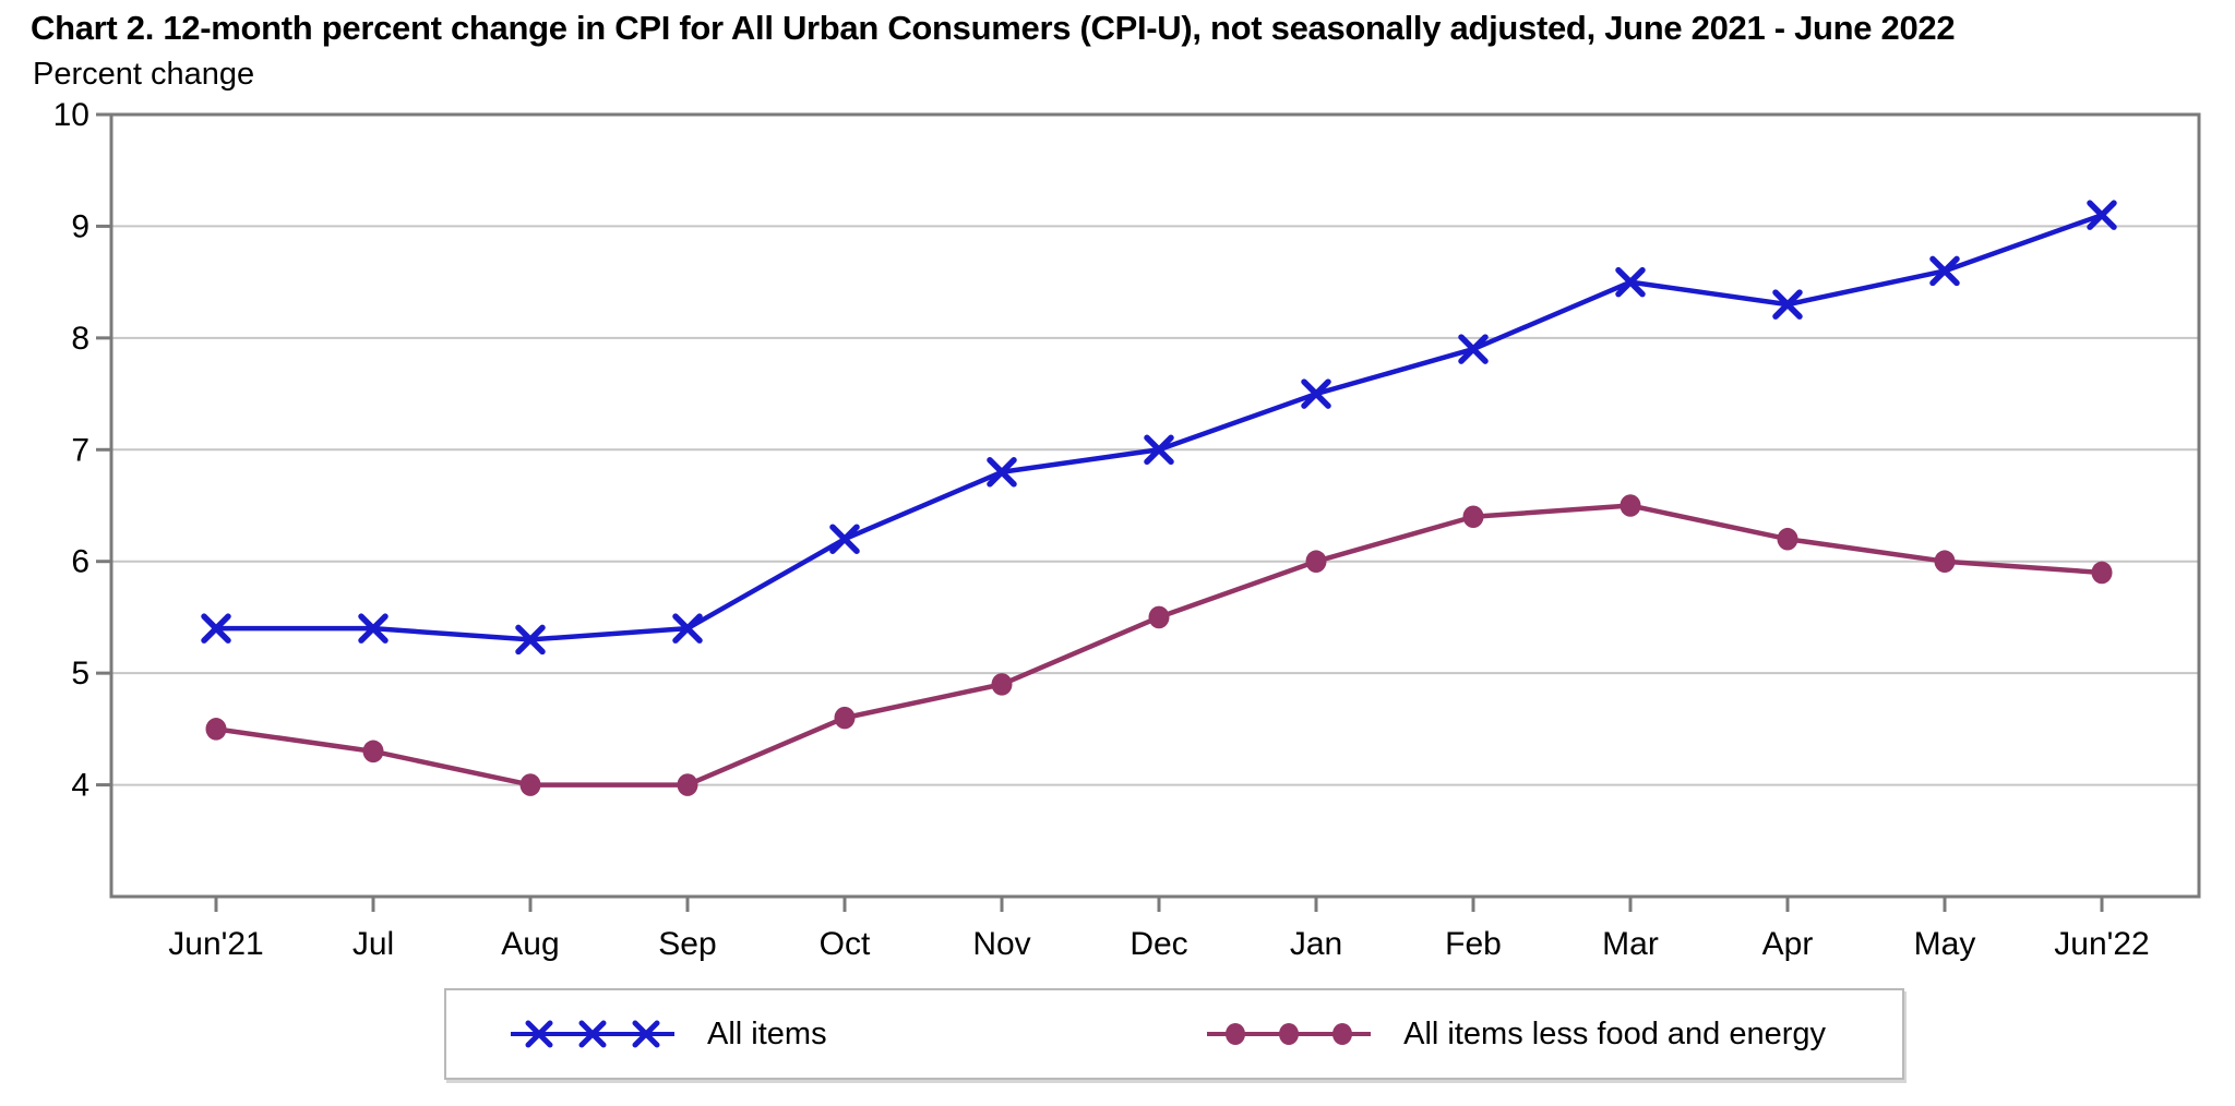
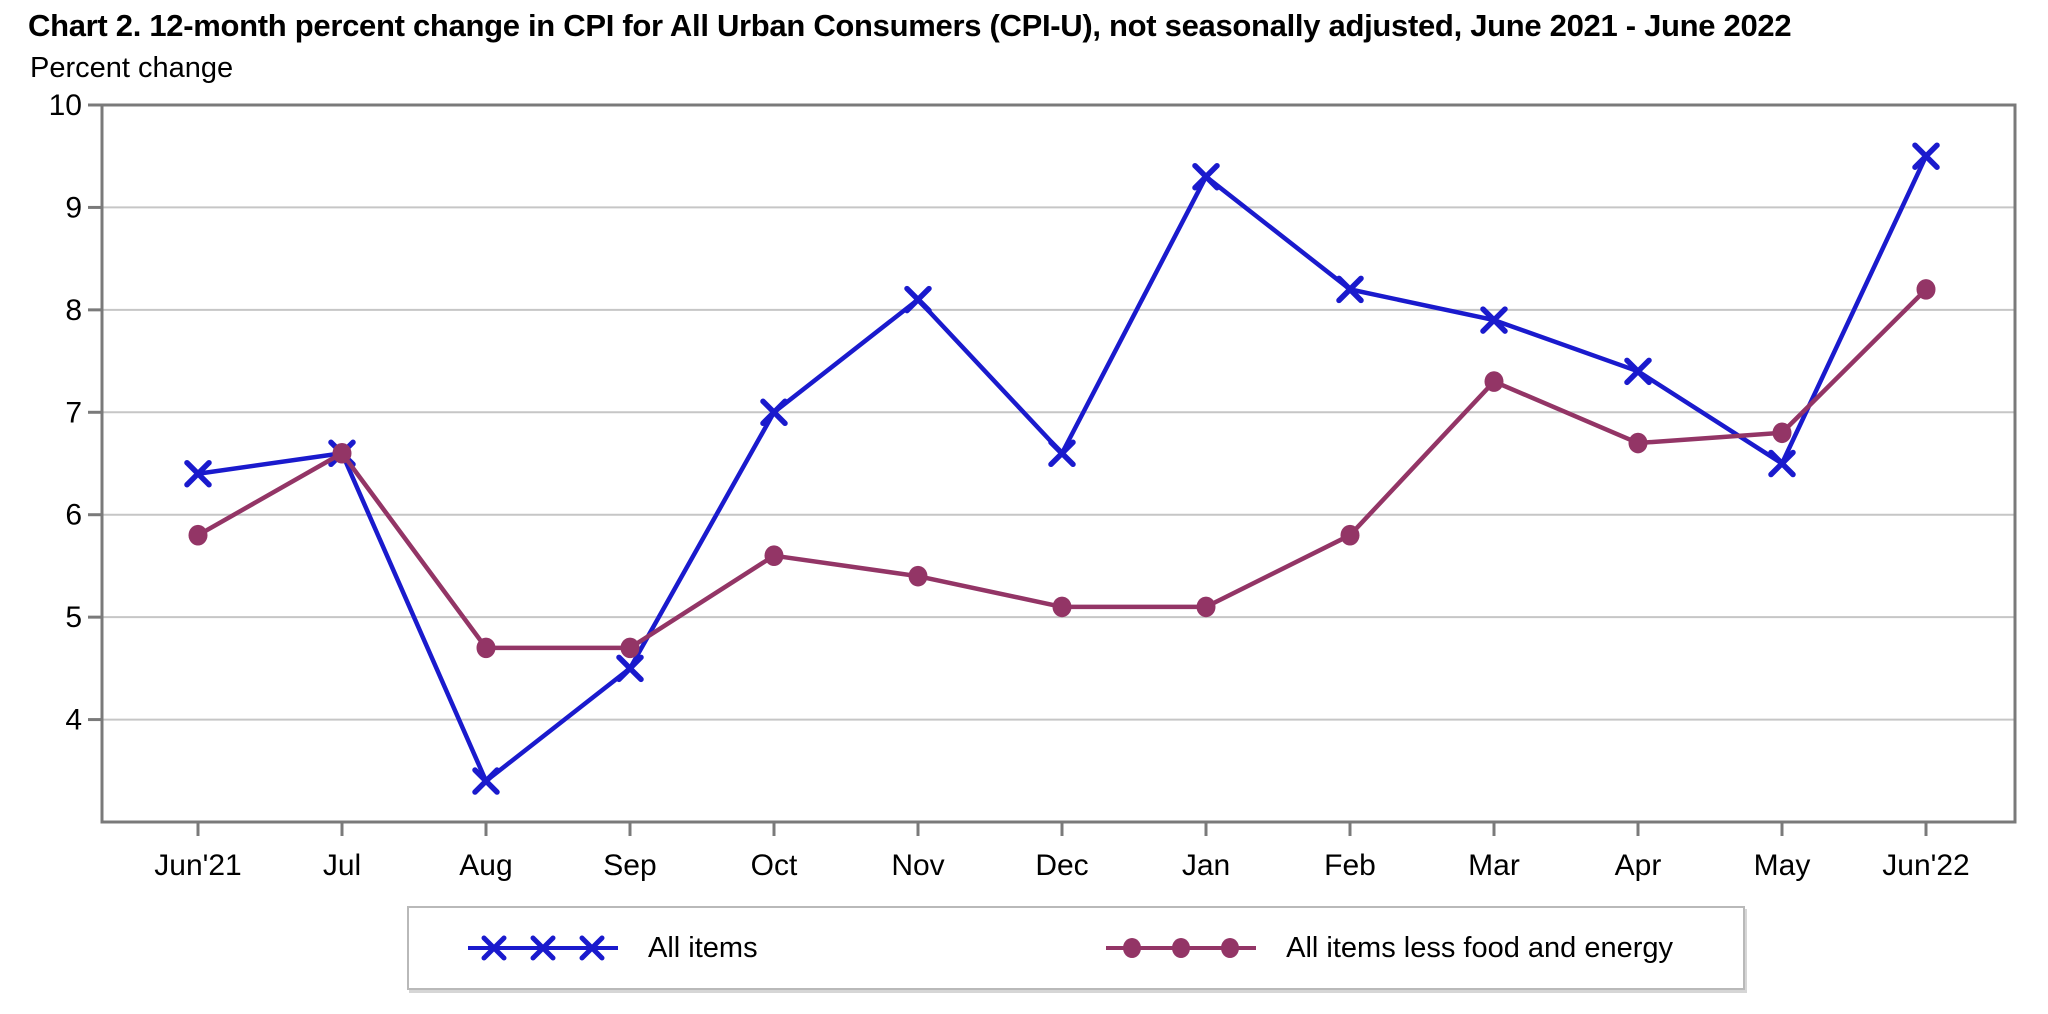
All items/Jun'21: 5.4 -> 6.4
All items less food and energy/Jun'21: 4.5 -> 5.8
All items/Jul: 5.4 -> 6.6
All items less food and energy/Jul: 4.3 -> 6.6
All items/Aug: 5.3 -> 3.4
All items less food and energy/Aug: 4.0 -> 4.7
All items/Sep: 5.4 -> 4.5
All items less food and energy/Sep: 4.0 -> 4.7
All items/Oct: 6.2 -> 7.0
All items less food and energy/Oct: 4.6 -> 5.6
All items/Nov: 6.8 -> 8.1
All items less food and energy/Nov: 4.9 -> 5.4
All items/Dec: 7.0 -> 6.6
All items less food and energy/Dec: 5.5 -> 5.1
All items/Jan: 7.5 -> 9.3
All items less food and energy/Jan: 6.0 -> 5.1
All items/Feb: 7.9 -> 8.2
All items less food and energy/Feb: 6.4 -> 5.8
All items/Mar: 8.5 -> 7.9
All items less food and energy/Mar: 6.5 -> 7.3
All items/Apr: 8.3 -> 7.4
All items less food and energy/Apr: 6.2 -> 6.7
All items/May: 8.6 -> 6.5
All items less food and energy/May: 6.0 -> 6.8
All items/Jun'22: 9.1 -> 9.5
All items less food and energy/Jun'22: 5.9 -> 8.2
